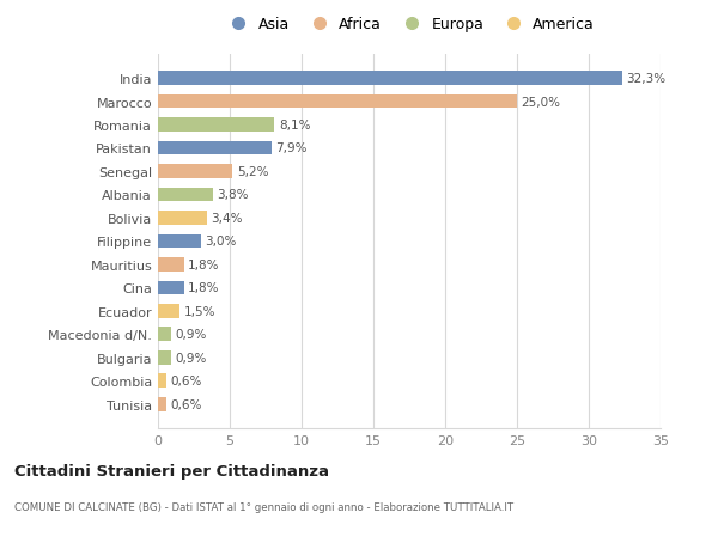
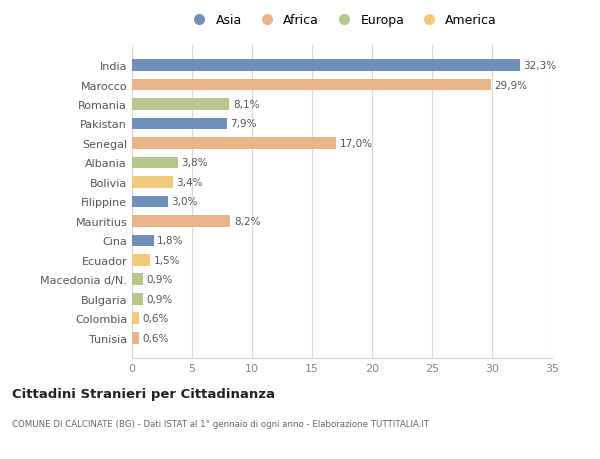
Marocco: 25,0% -> 29,9%
Senegal: 5,2% -> 17,0%
Mauritius: 1,8% -> 8,2%
